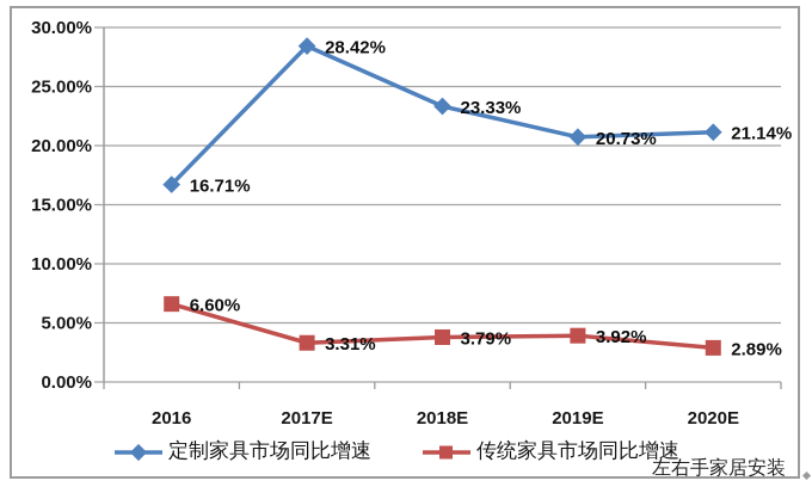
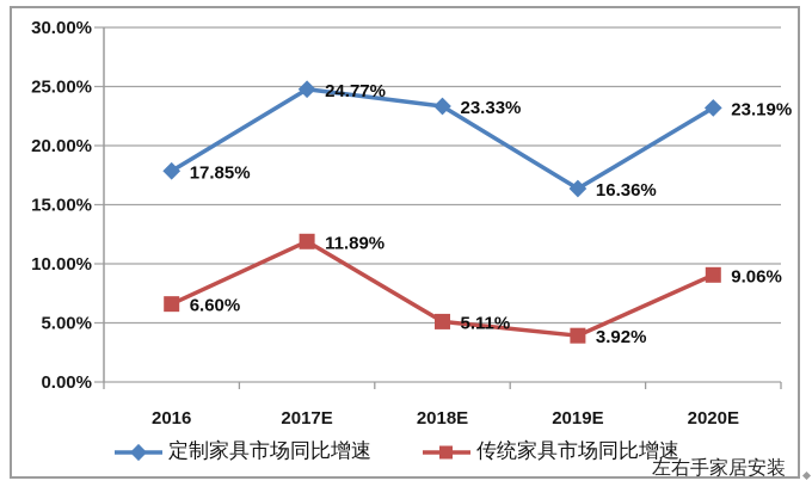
定制家具市场同比增速/2016: 16.71% -> 17.85%
定制家具市场同比增速/2017E: 28.42% -> 24.77%
传统家具市场同比增速/2017E: 3.31% -> 11.89%
传统家具市场同比增速/2018E: 3.79% -> 5.11%
定制家具市场同比增速/2019E: 20.73% -> 16.36%
定制家具市场同比增速/2020E: 21.14% -> 23.19%
传统家具市场同比增速/2020E: 2.89% -> 9.06%
